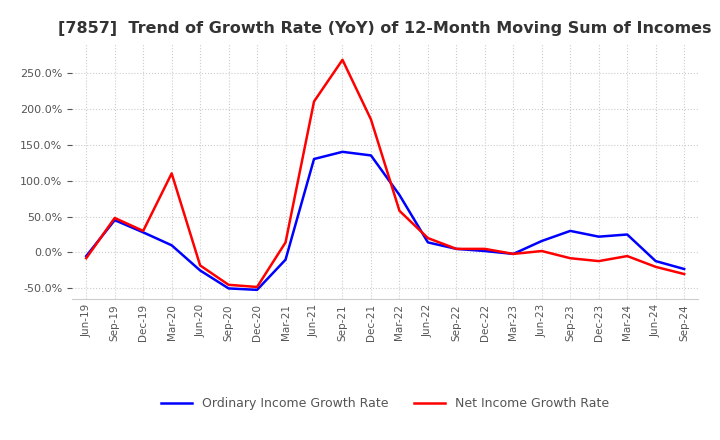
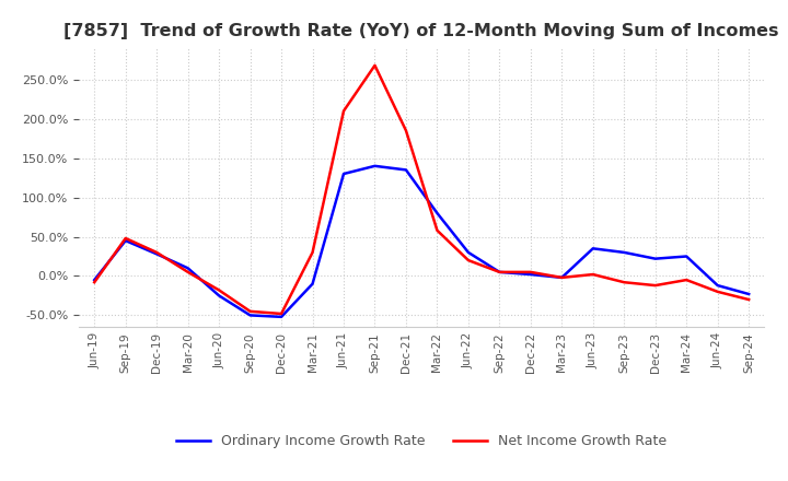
Net Income Growth Rate/Mar-20: 110% -> 5%
Net Income Growth Rate/Mar-21: 14% -> 30%
Ordinary Income Growth Rate/Jun-22: 14% -> 30%
Ordinary Income Growth Rate/Jun-23: 16% -> 35%
